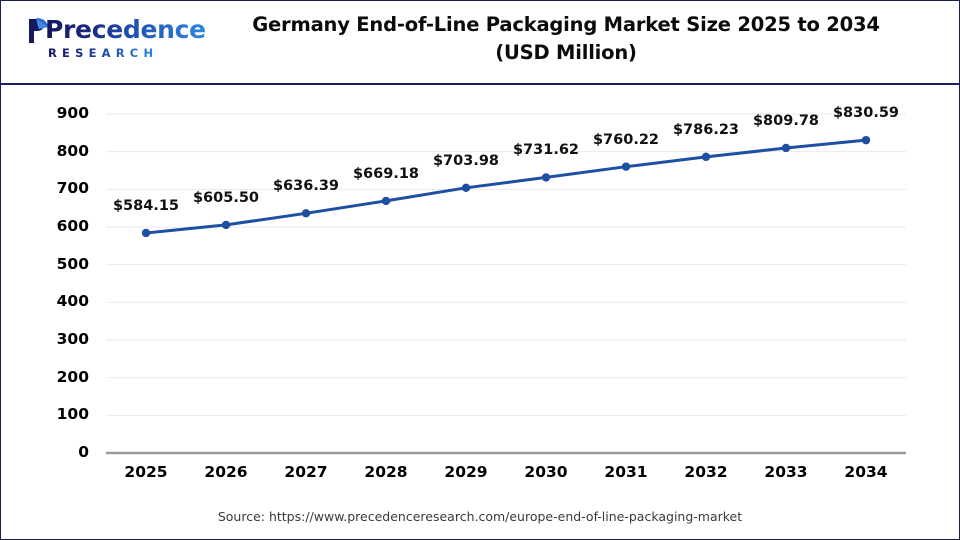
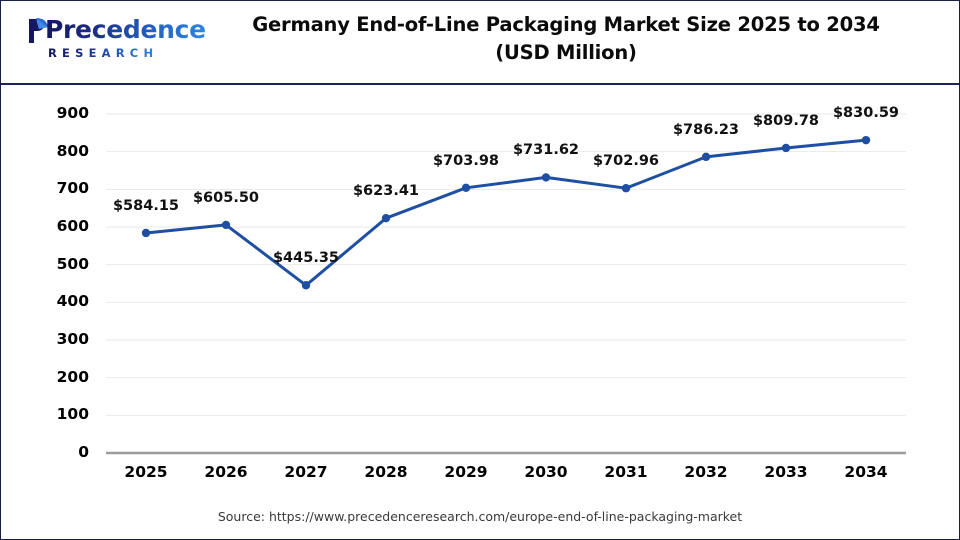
2027: $636.39 -> $445.35
2028: $669.18 -> $623.41
2031: $760.22 -> $702.96
